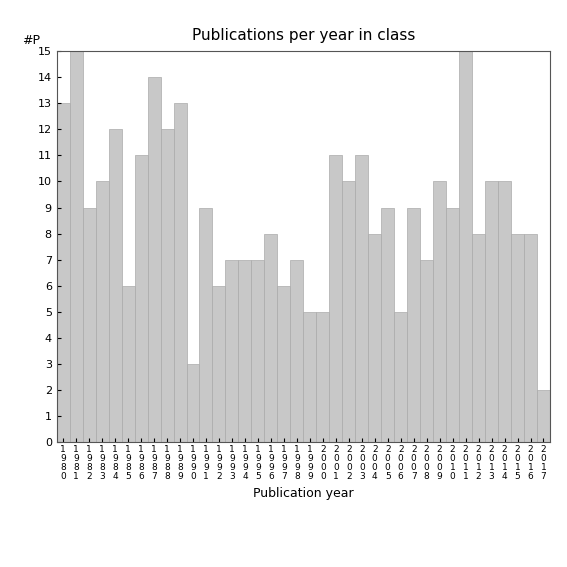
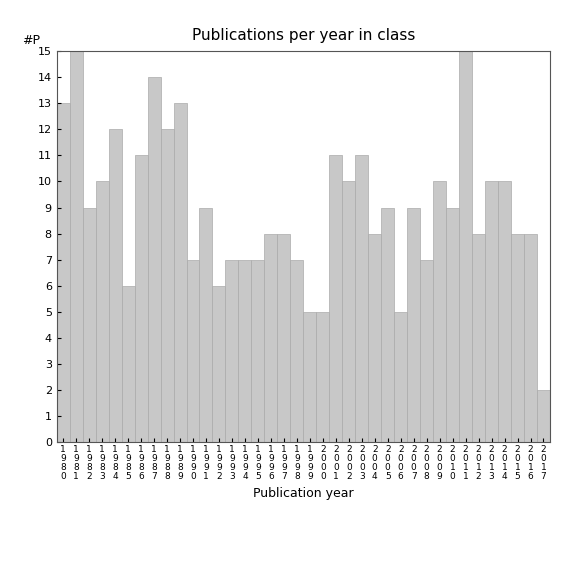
1 9 9 0: 3 -> 7
1 9 9 7: 6 -> 8
